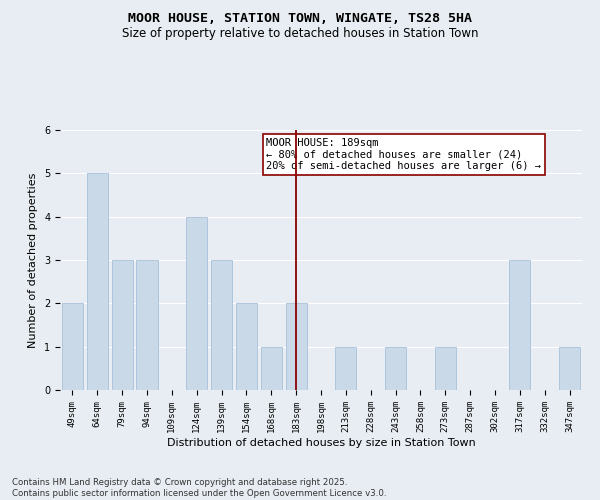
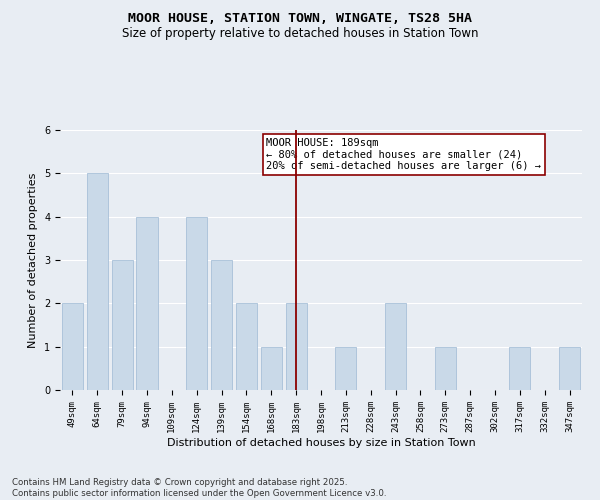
94sqm: 3 -> 4
243sqm: 1 -> 2
317sqm: 3 -> 1
